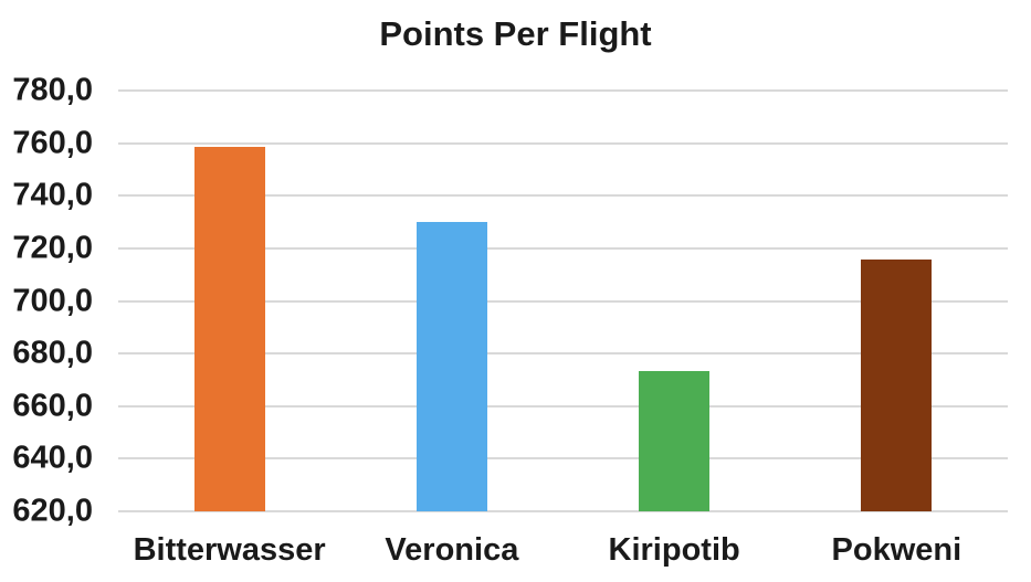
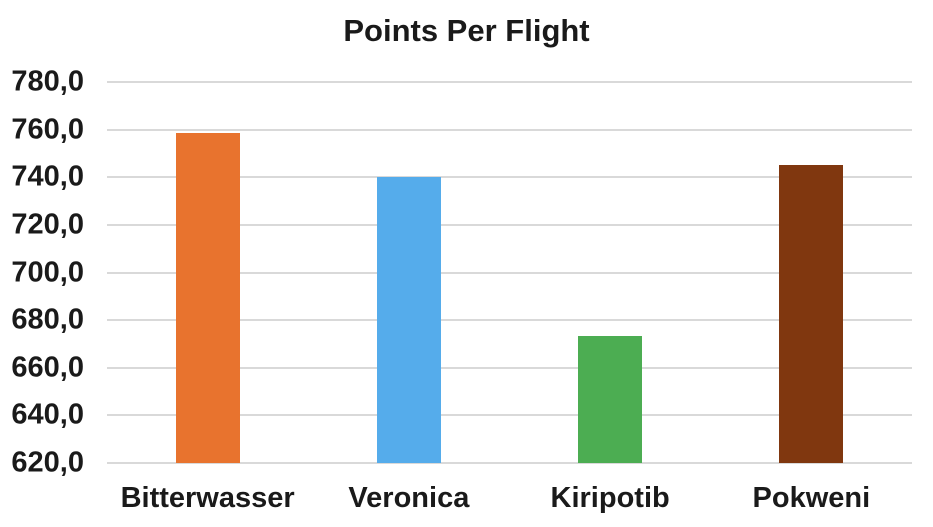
Veronica: 730 -> 740
Pokweni: 716 -> 745
